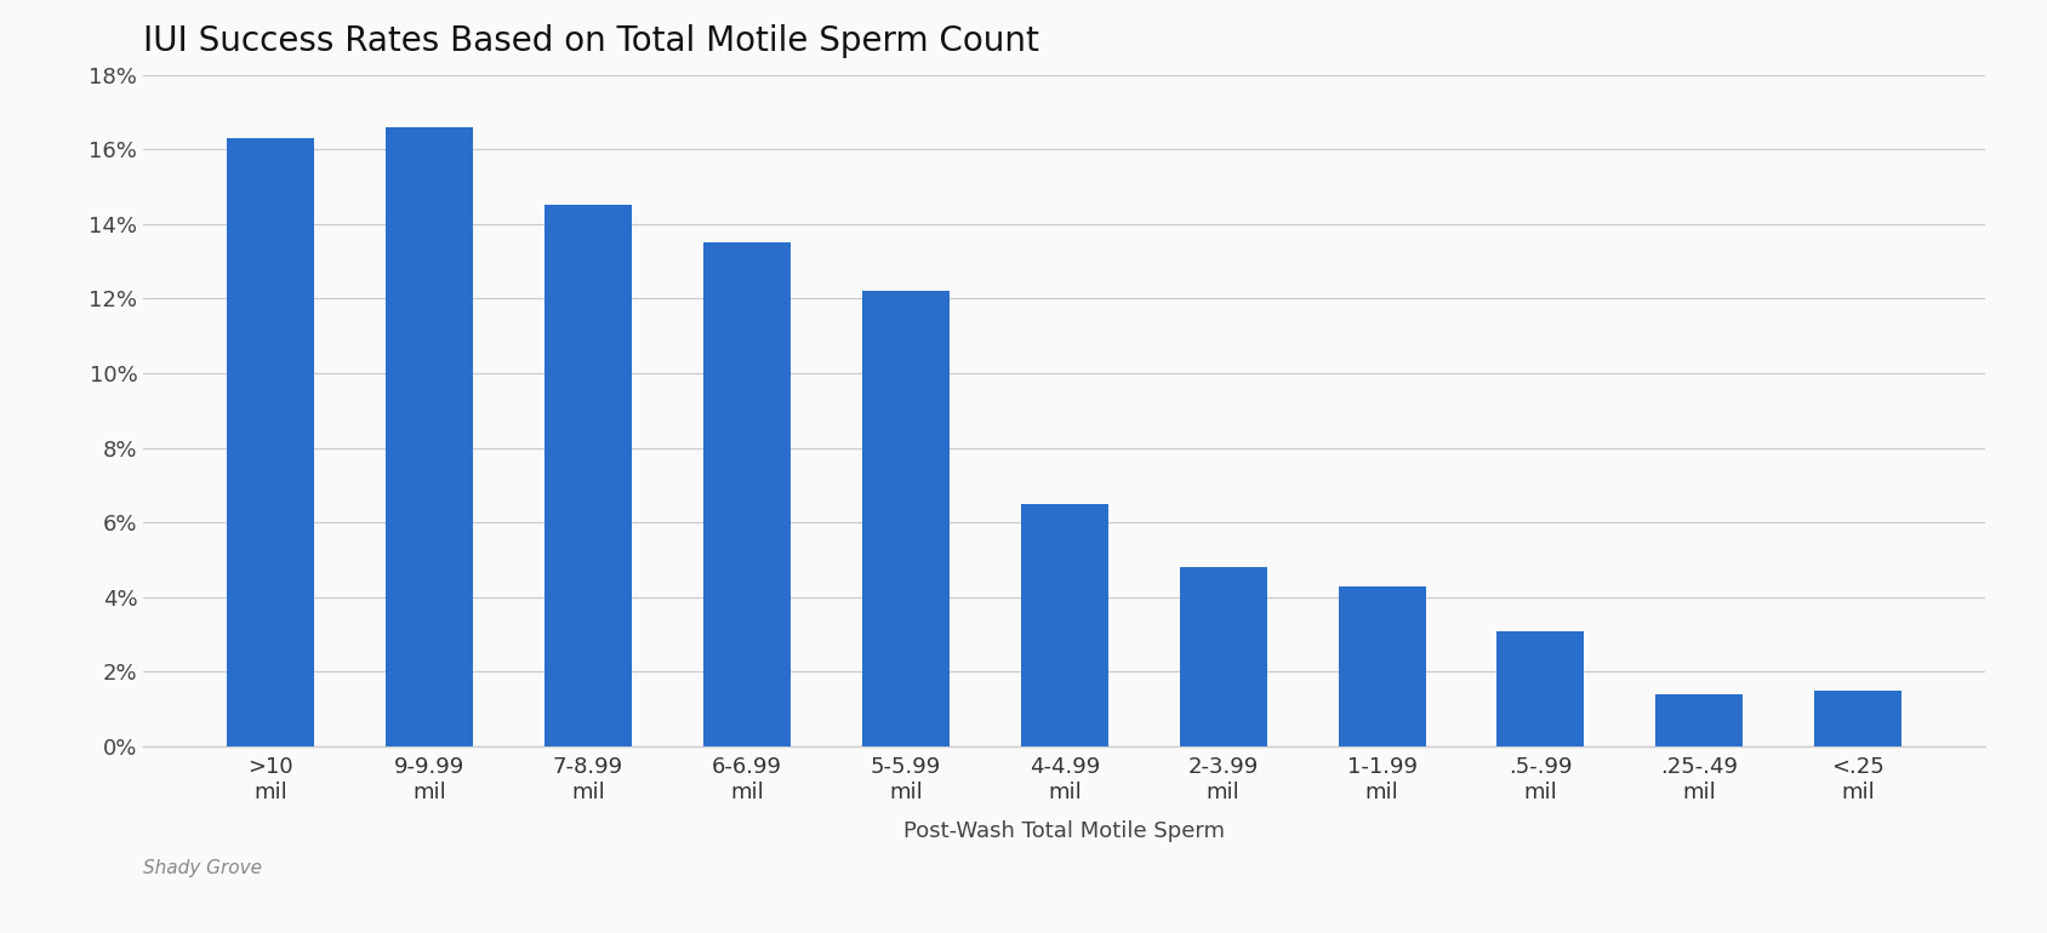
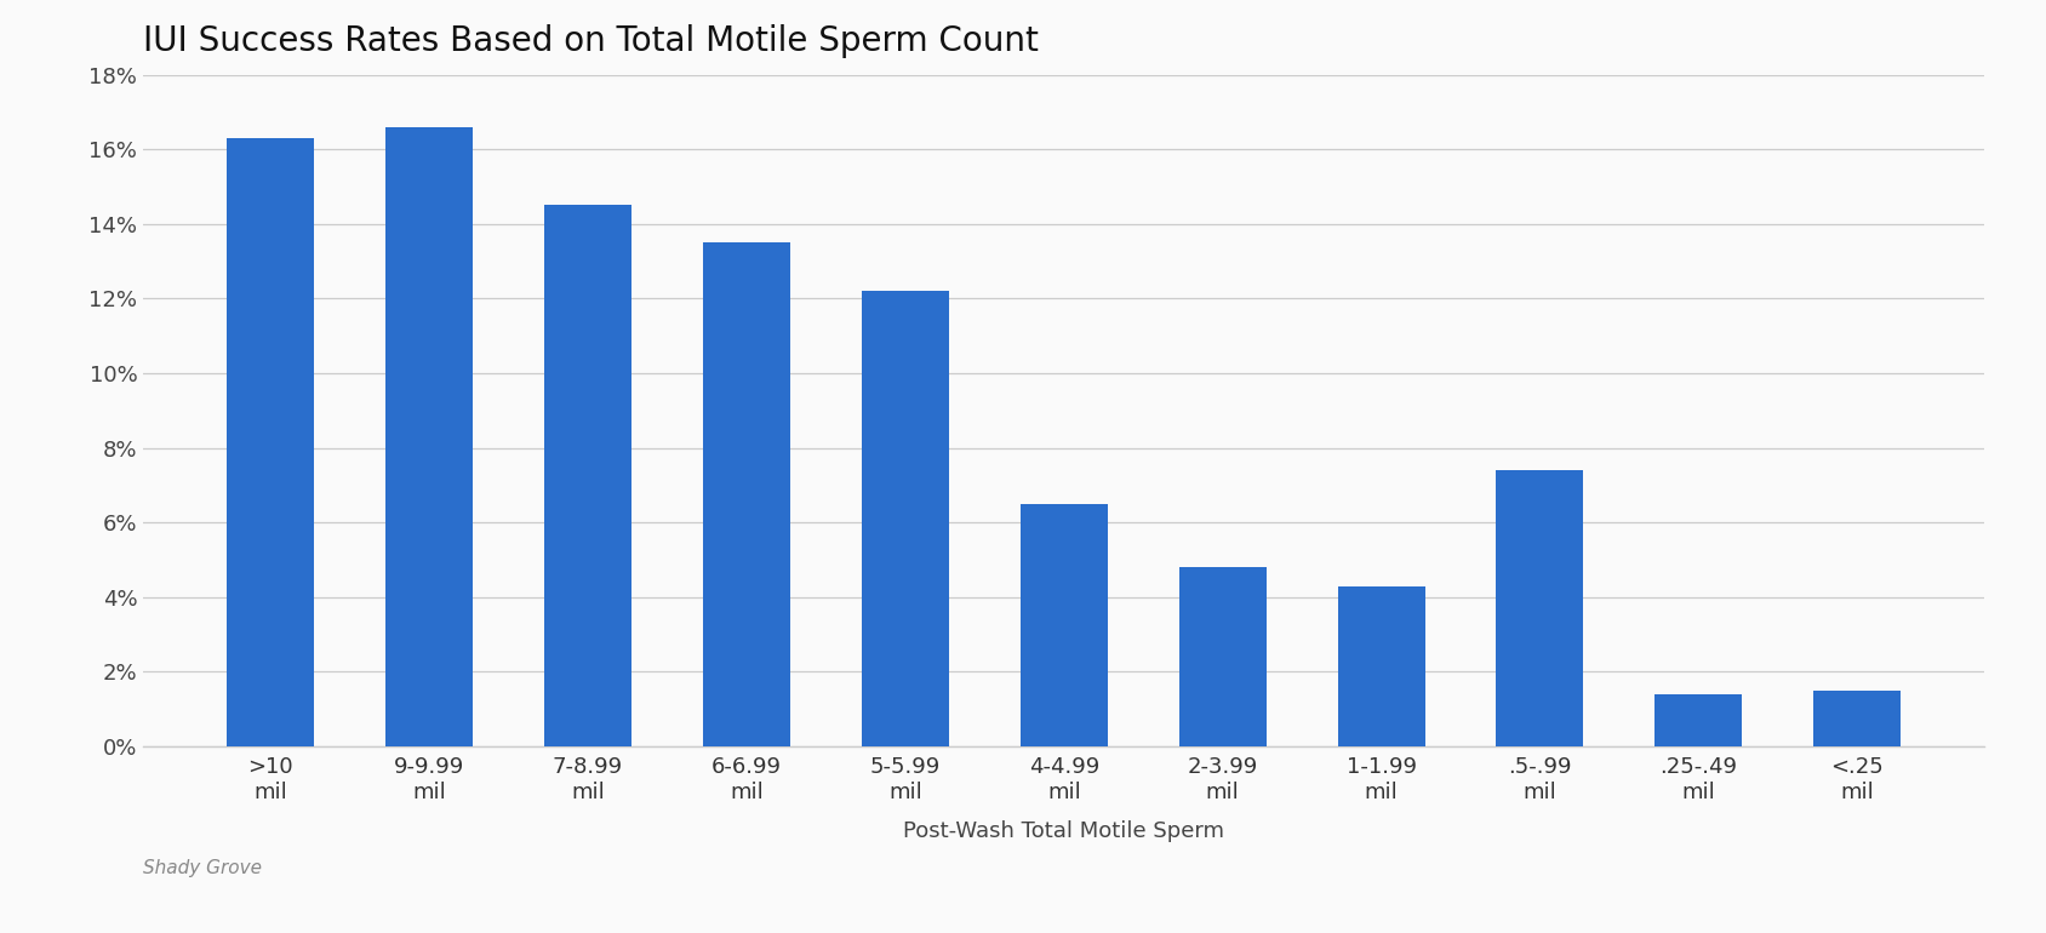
.5-.99 mil: 3.1% -> 7.4%
